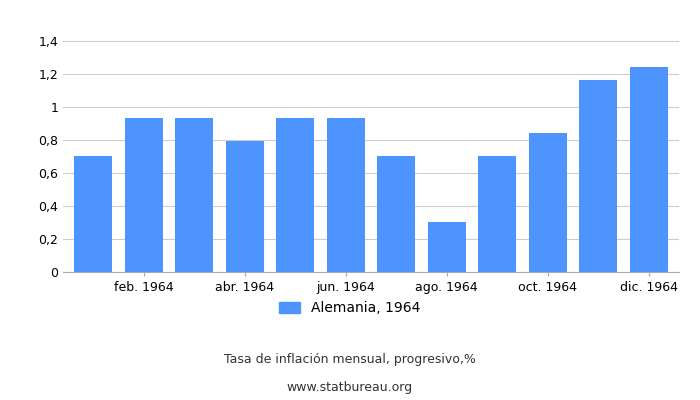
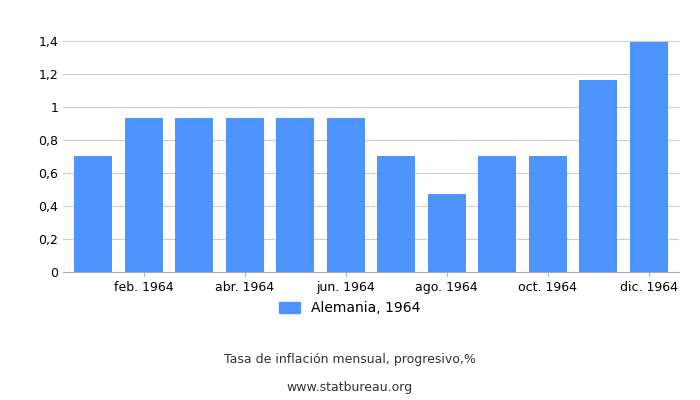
abr. 1964: 0,79 -> 0,93
ago. 1964: 0,30 -> 0,47
oct. 1964: 0,84 -> 0,70
dic. 1964: 1,24 -> 1,39
